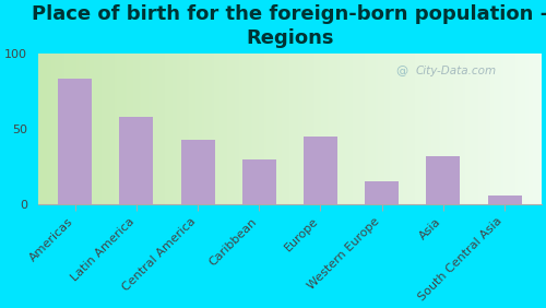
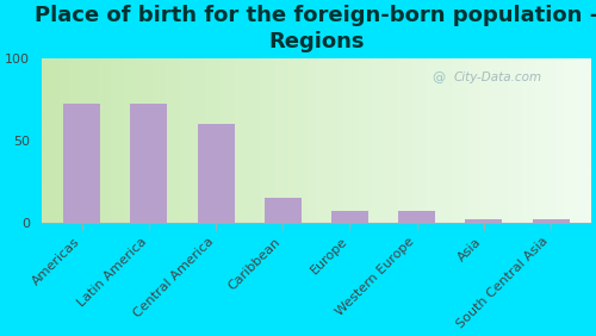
Americas: 83 -> 72
Latin America: 58 -> 72
Central America: 43 -> 60
Caribbean: 30 -> 15
Europe: 45 -> 7
Western Europe: 15 -> 7
Asia: 32 -> 2
South Central Asia: 6 -> 2
